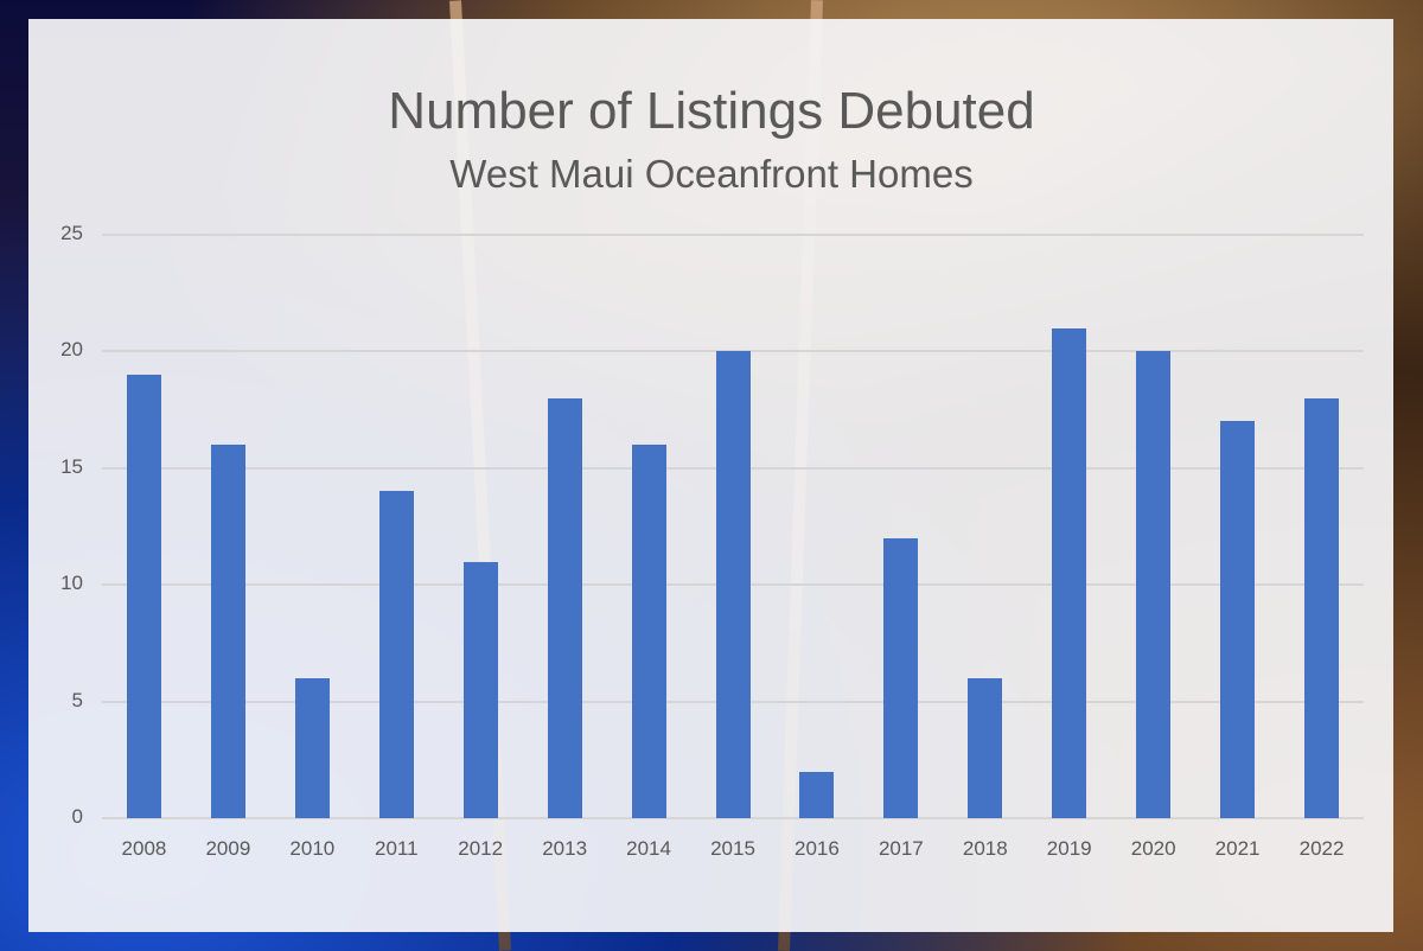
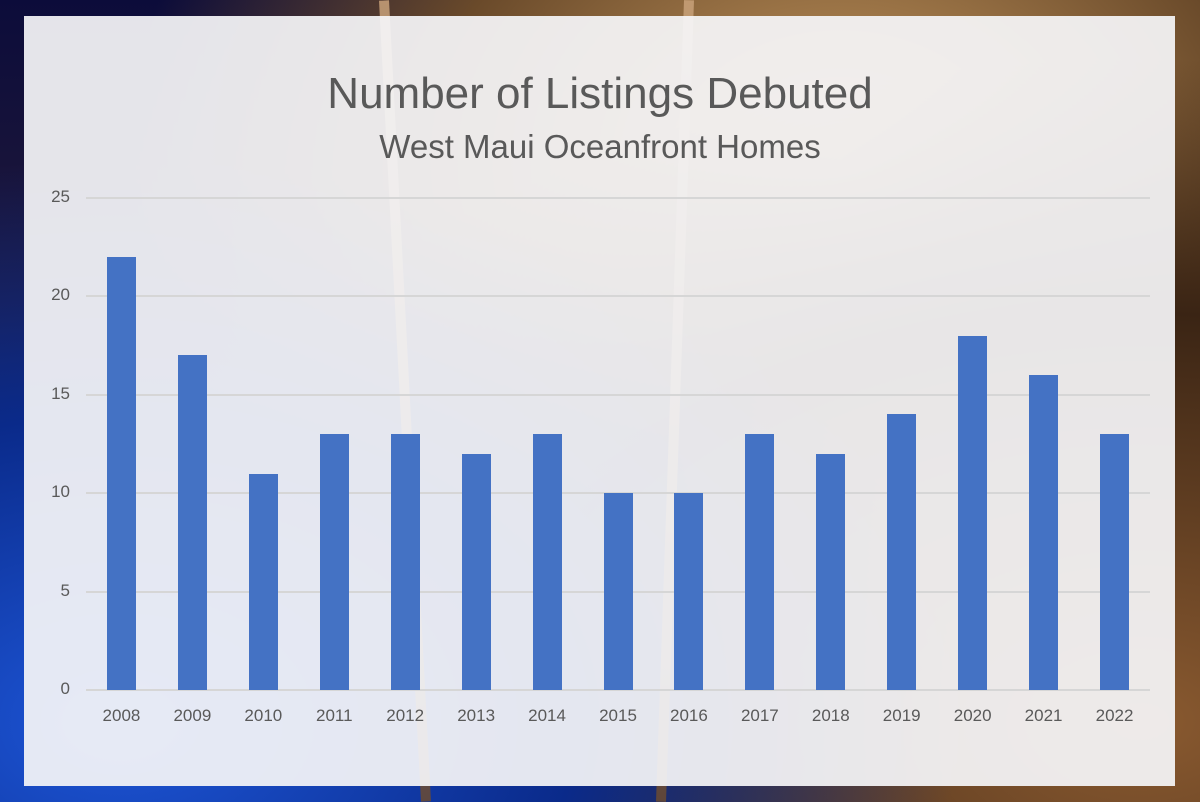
2008: 19 -> 22
2009: 16 -> 17
2010: 6 -> 11
2011: 14 -> 13
2012: 11 -> 13
2013: 18 -> 12
2014: 16 -> 13
2015: 20 -> 10
2016: 2 -> 10
2017: 12 -> 13
2018: 6 -> 12
2019: 21 -> 14
2020: 20 -> 18
2021: 17 -> 16
2022: 18 -> 13
